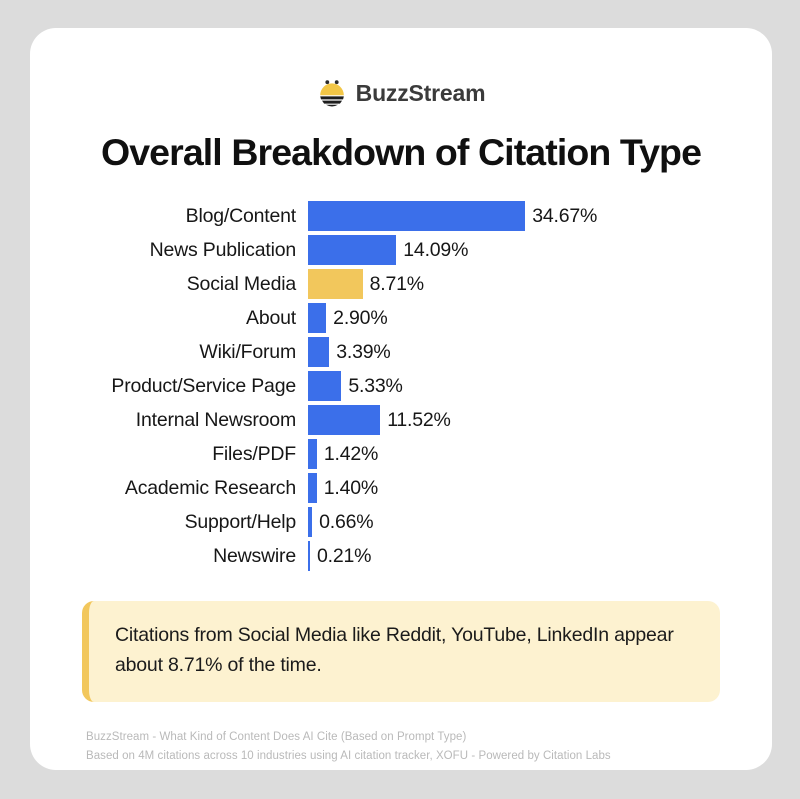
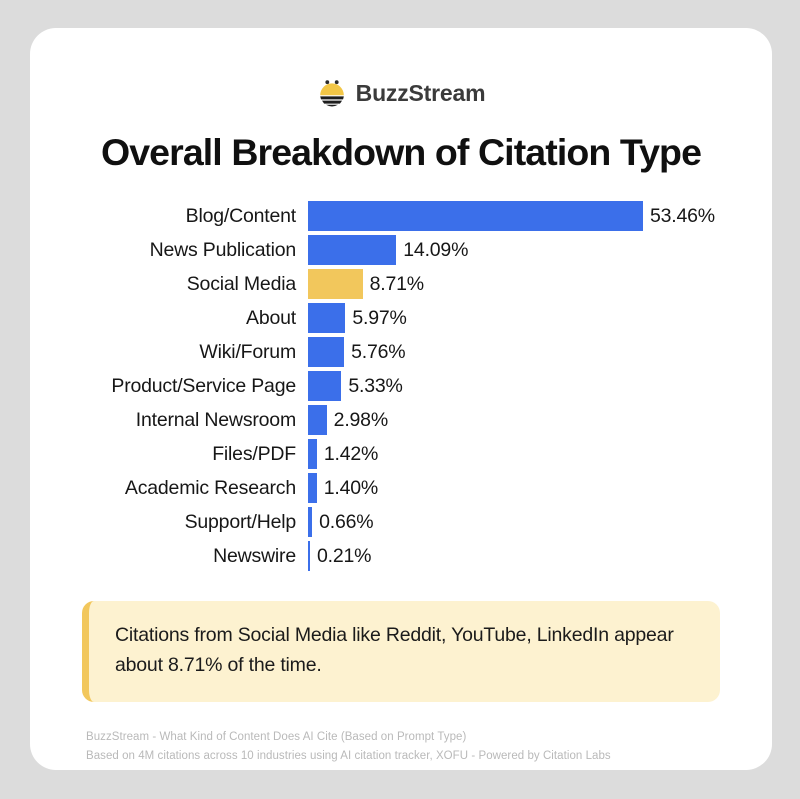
Blog/Content: 34.67% -> 53.46%
About: 2.90% -> 5.97%
Wiki/Forum: 3.39% -> 5.76%
Internal Newsroom: 11.52% -> 2.98%
